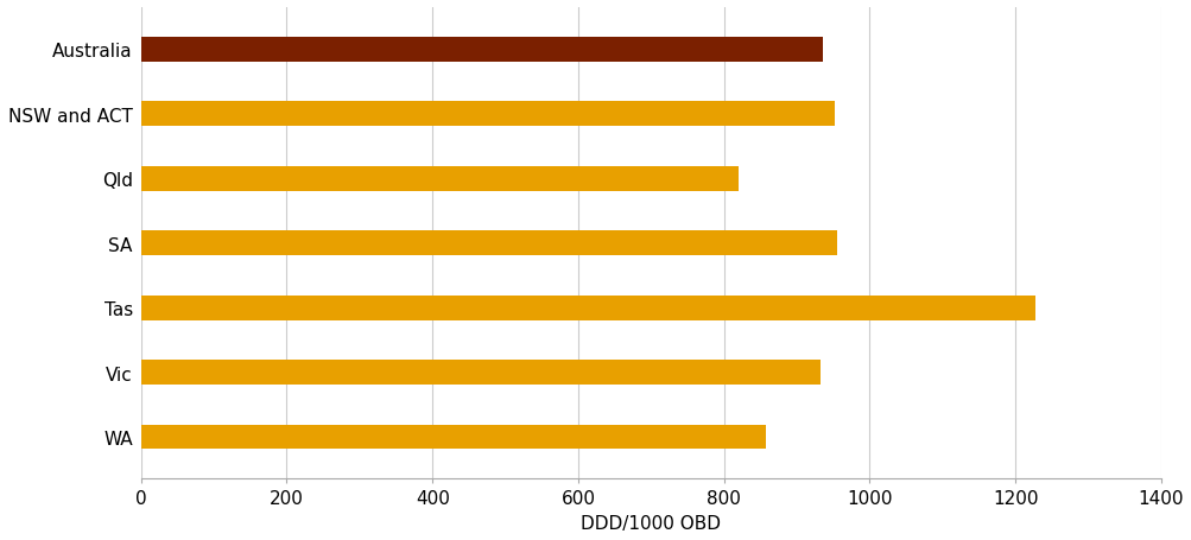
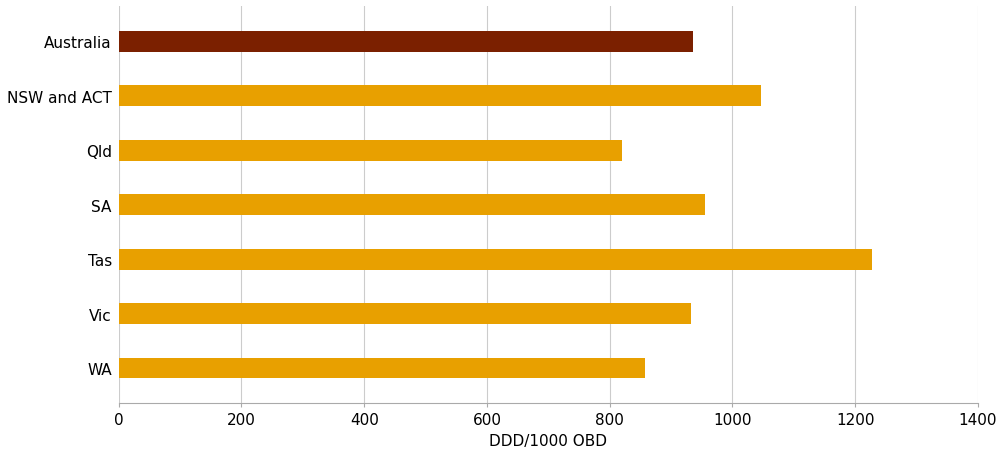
NSW and ACT: 952 -> 1047
